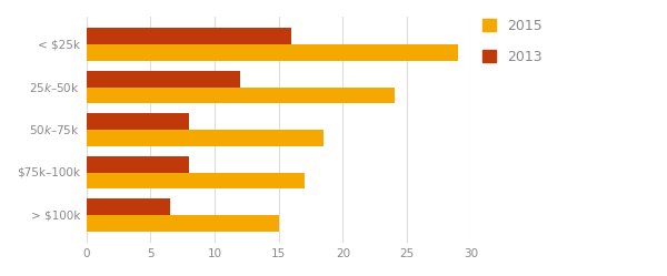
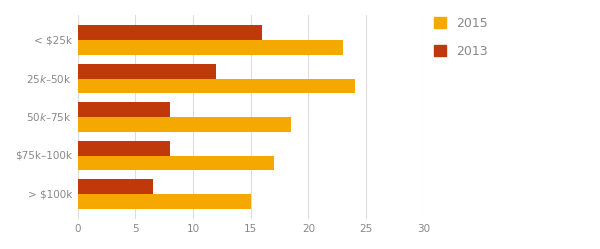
2015/< $25k: 29.0 -> 23.0
